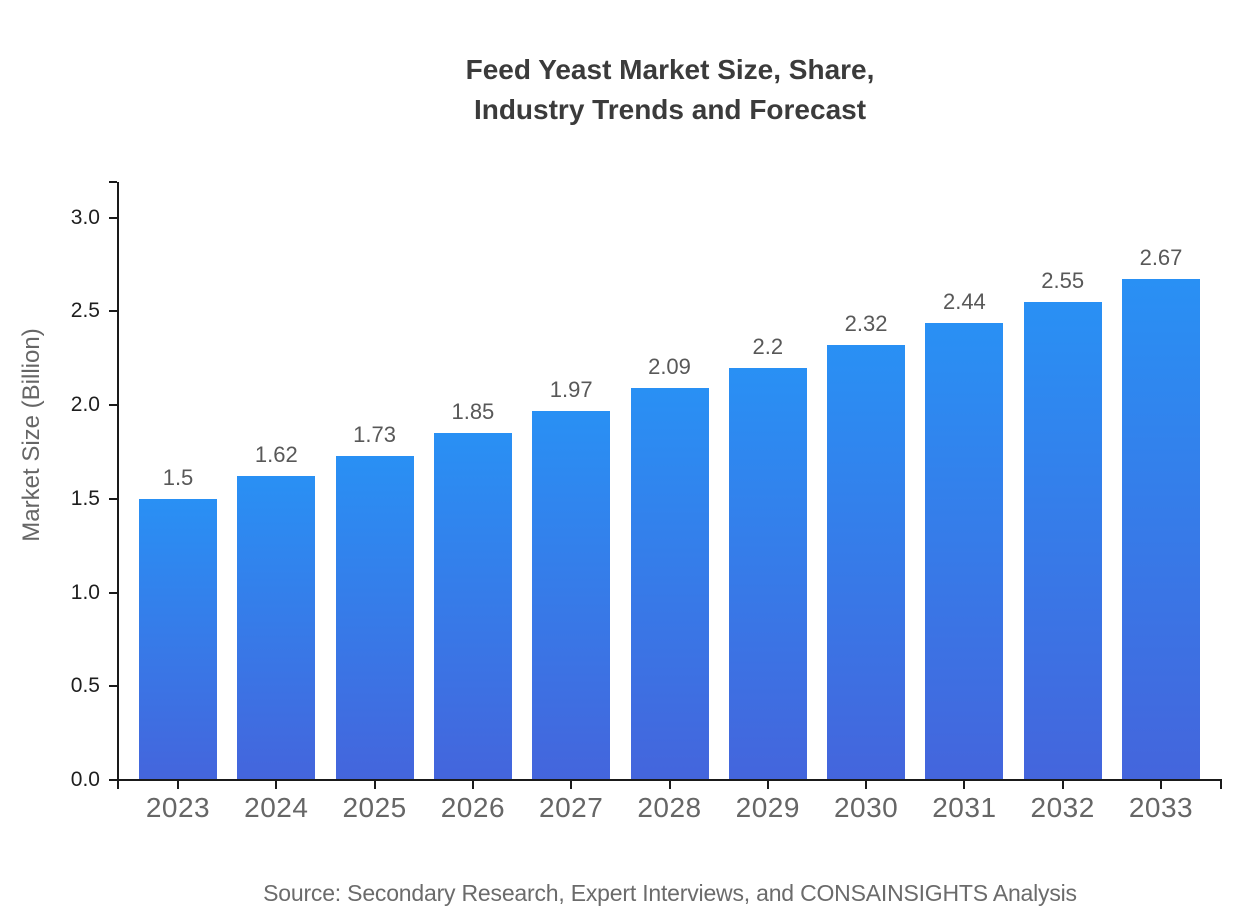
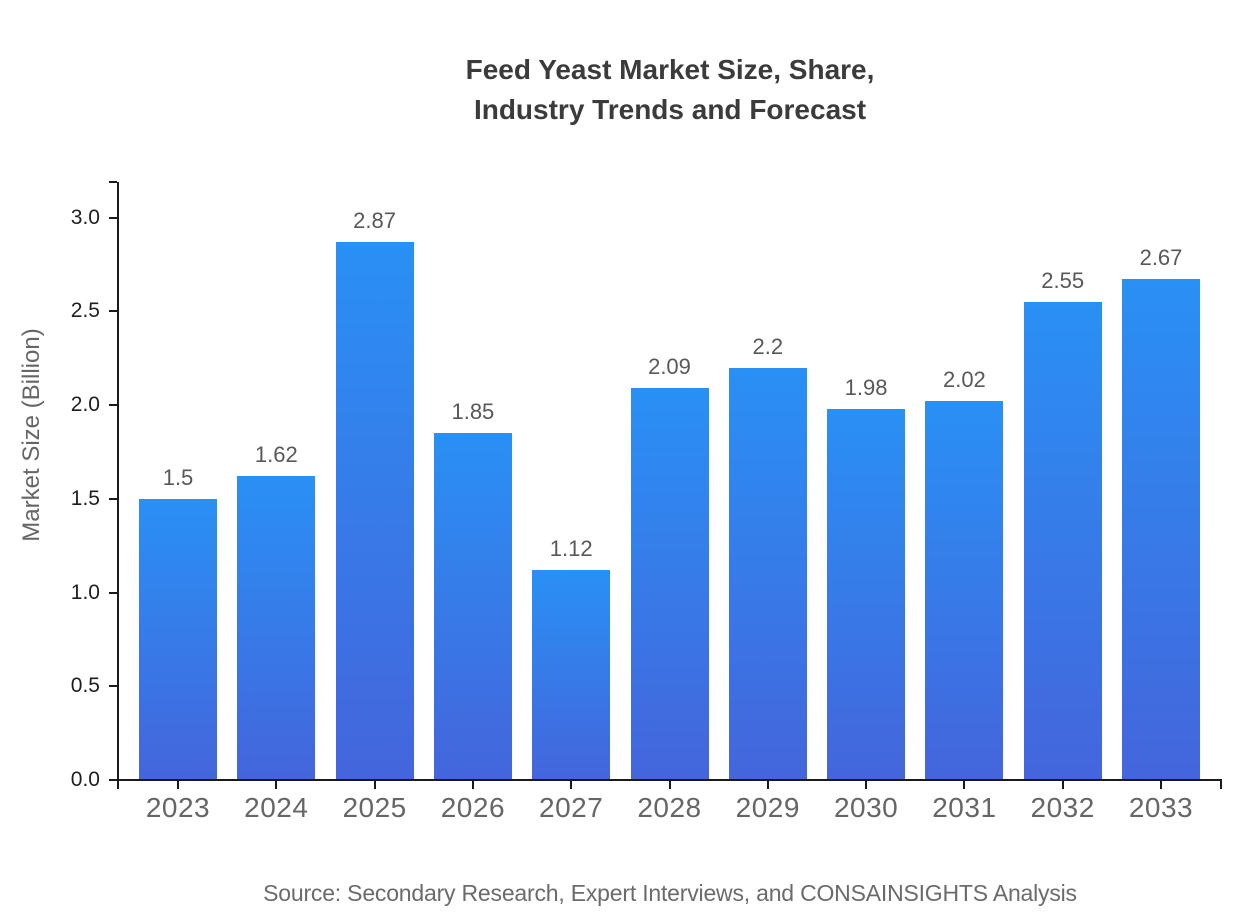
2025: 1.73 -> 2.87
2027: 1.97 -> 1.12
2030: 2.32 -> 1.98
2031: 2.44 -> 2.02
